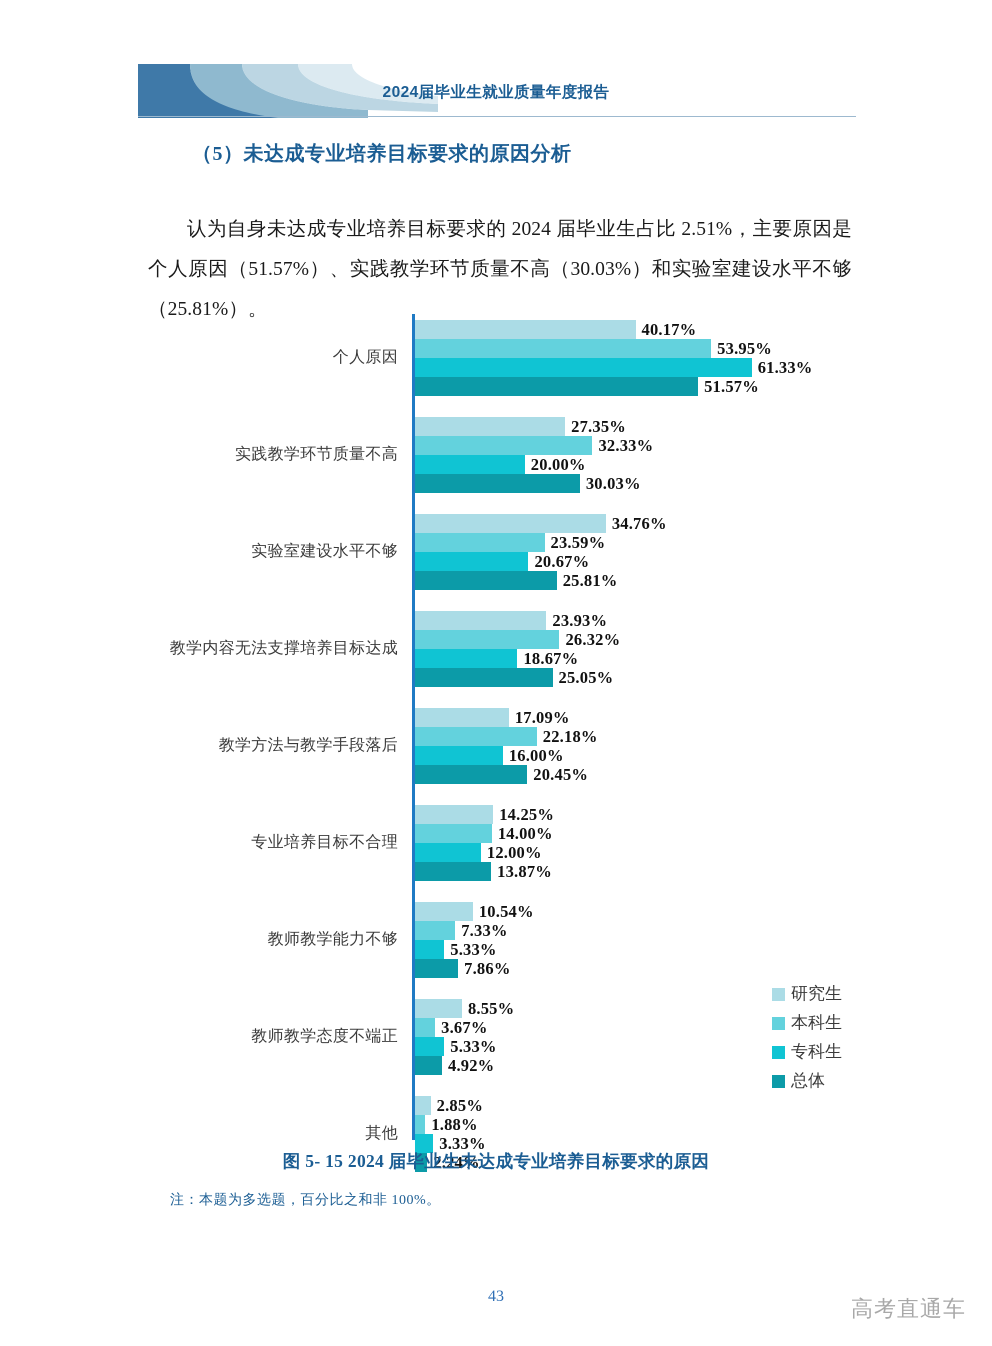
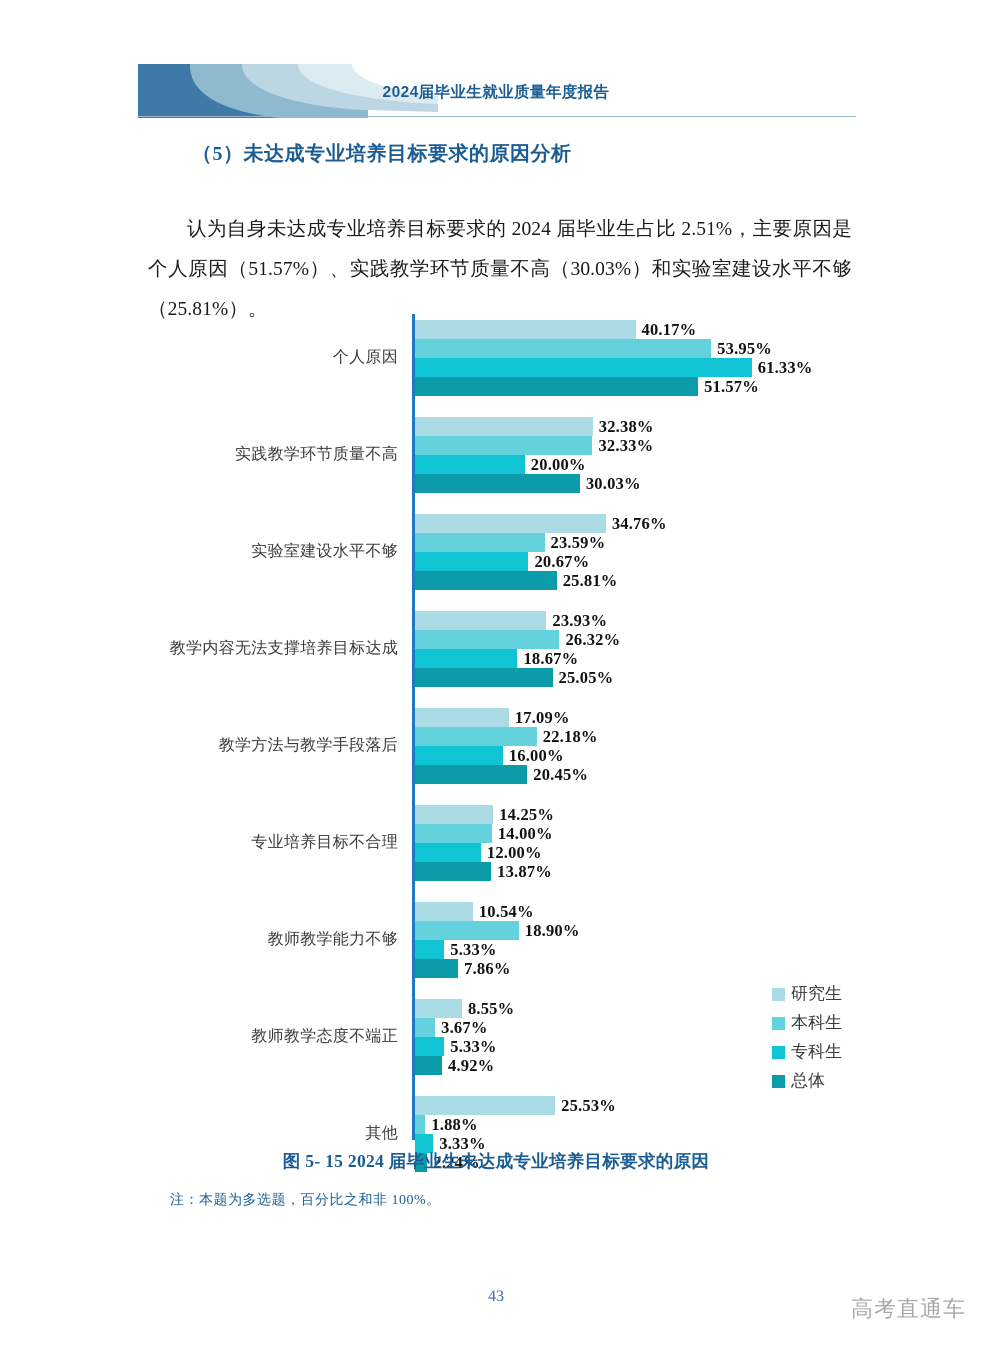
研究生/实践教学环节质量不高: 27.35% -> 32.38%
本科生/教师教学能力不够: 7.33% -> 18.90%
研究生/其他: 2.85% -> 25.53%
